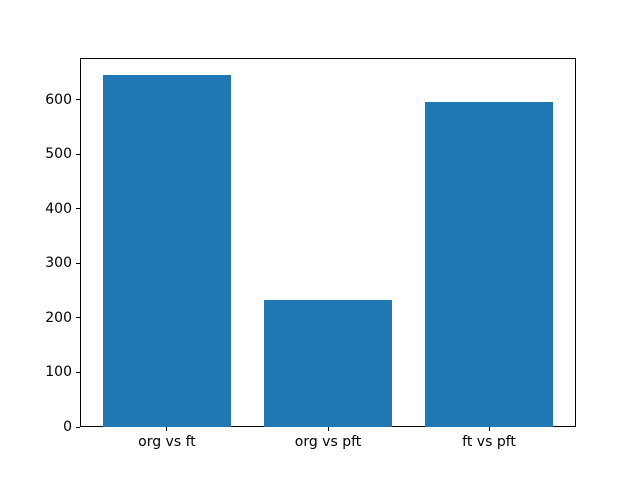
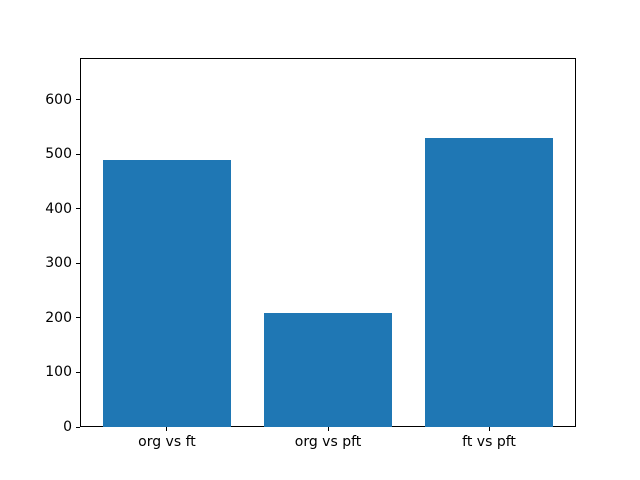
org vs ft: 640 -> 490
org vs pft: 230 -> 210
ft vs pft: 600 -> 530
